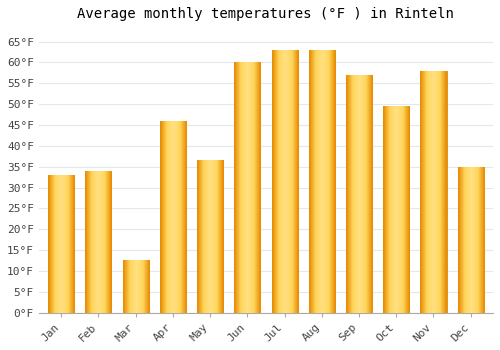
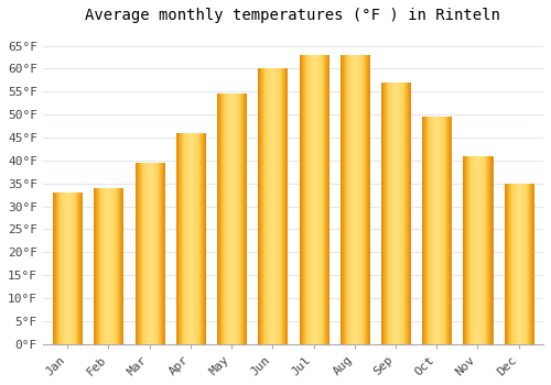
Mar: 12.5°F -> 39.5°F
May: 36.5°F -> 54.5°F
Nov: 58.0°F -> 41.0°F
